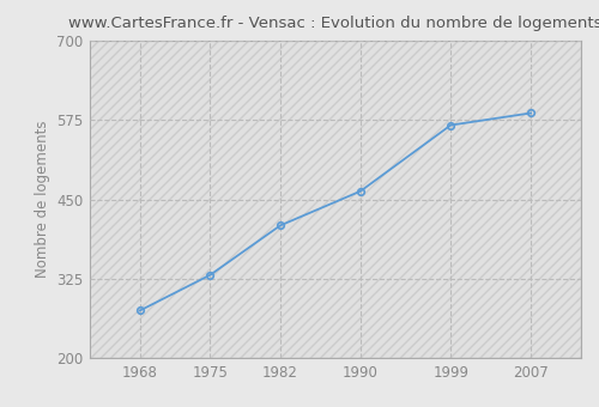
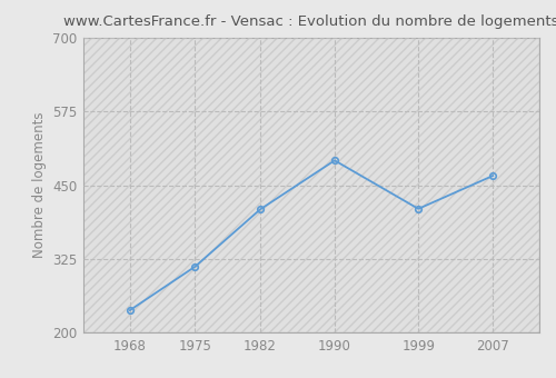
1968: 275 -> 238
1975: 331 -> 312
1990: 463 -> 492
1999: 567 -> 410
2007: 586 -> 466
